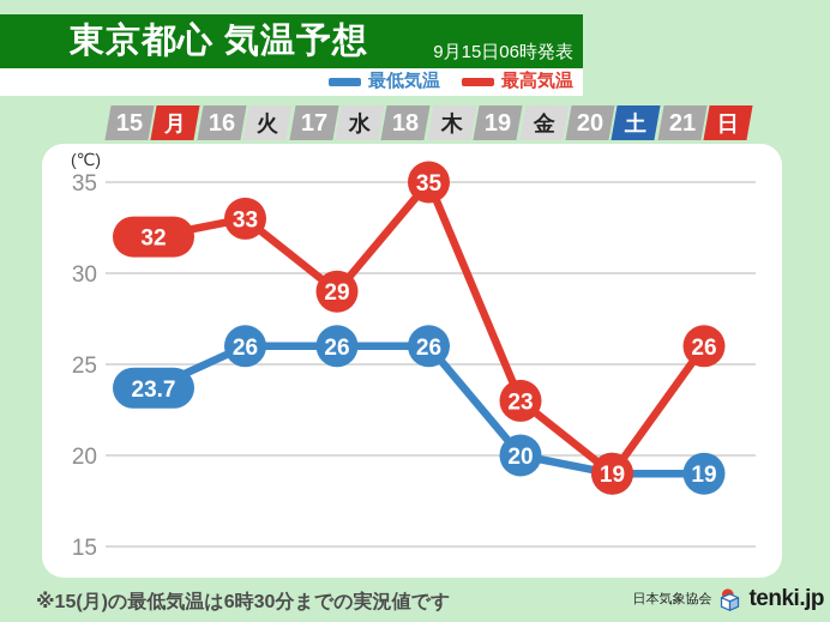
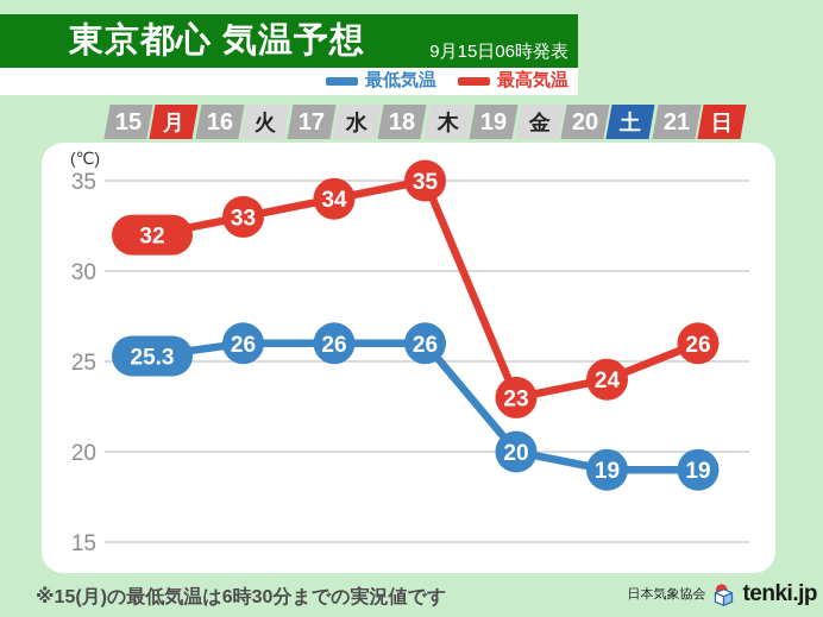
最低気温/15月: 23.7 -> 25.3
最高気温/17水: 29 -> 34
最高気温/20土: 19 -> 24
